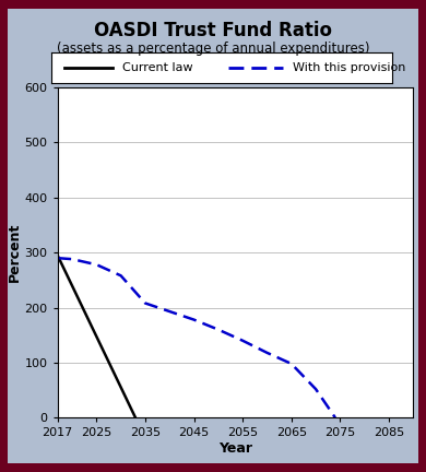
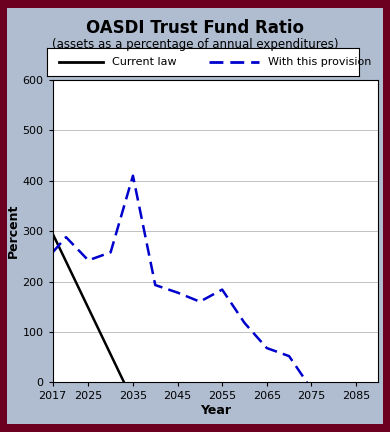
2017: 290 -> 258
2025: 278 -> 242
2035: 208 -> 410
2055: 140 -> 184
2065: 98 -> 68
